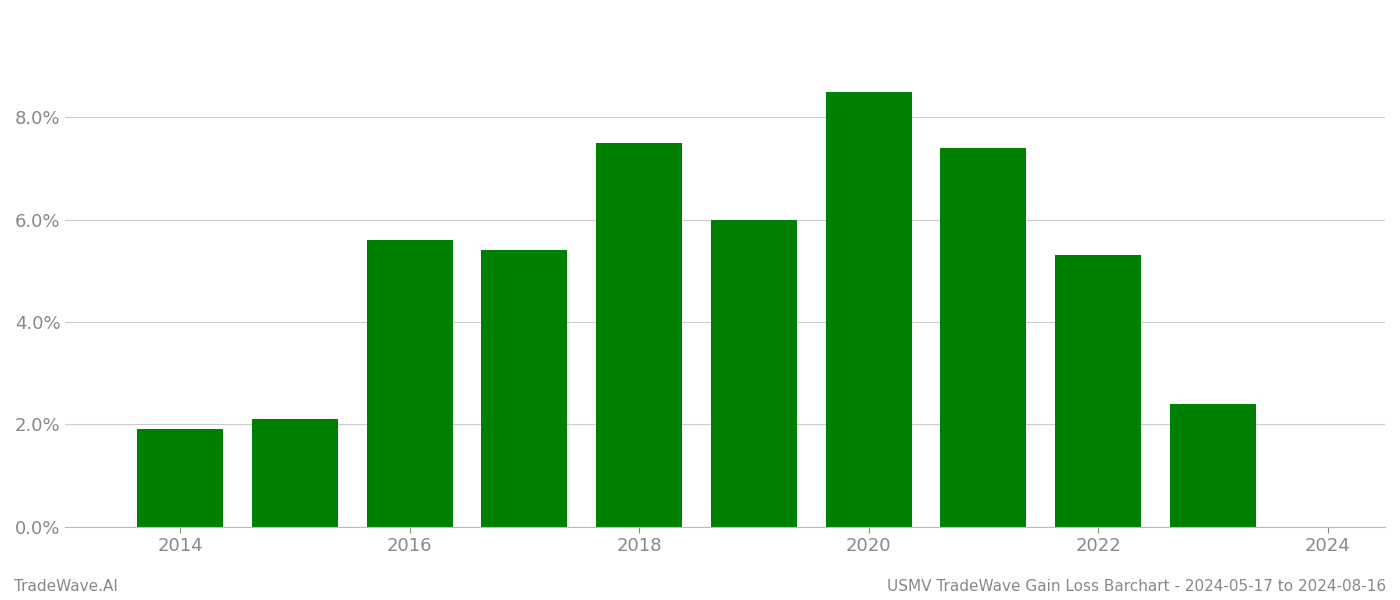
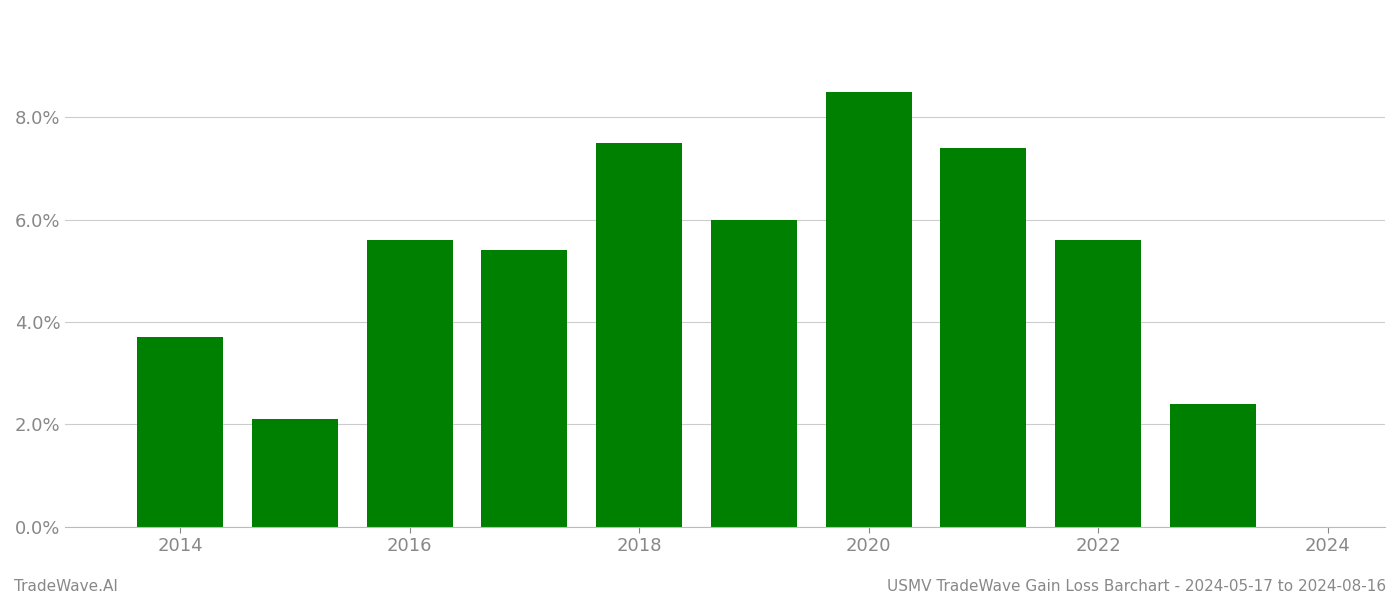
2014: 1.9% -> 3.7%
2022: 5.3% -> 5.6%
